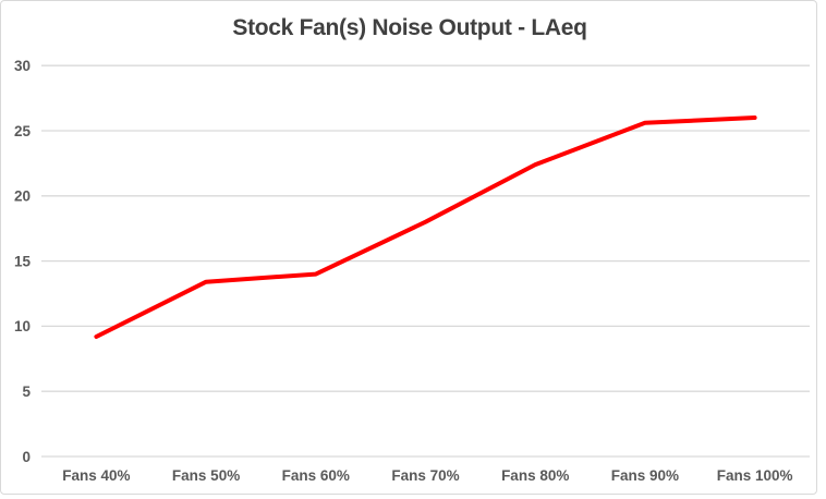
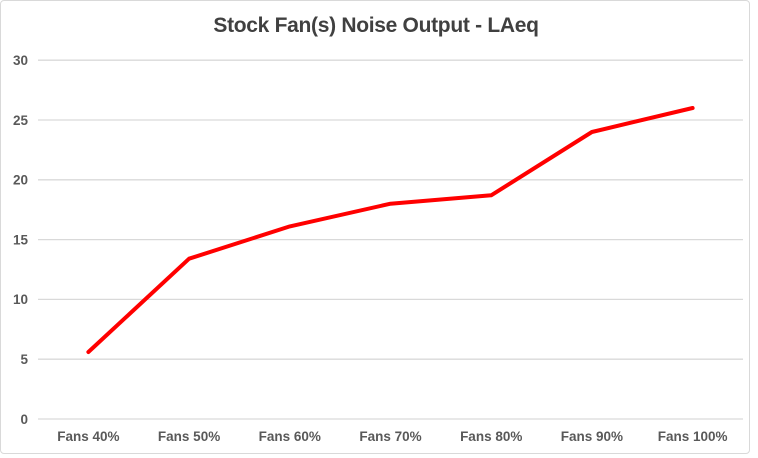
Fans 40%: 9.2 -> 5.6
Fans 60%: 14.0 -> 16.1
Fans 80%: 22.4 -> 18.7
Fans 90%: 25.6 -> 24.0
